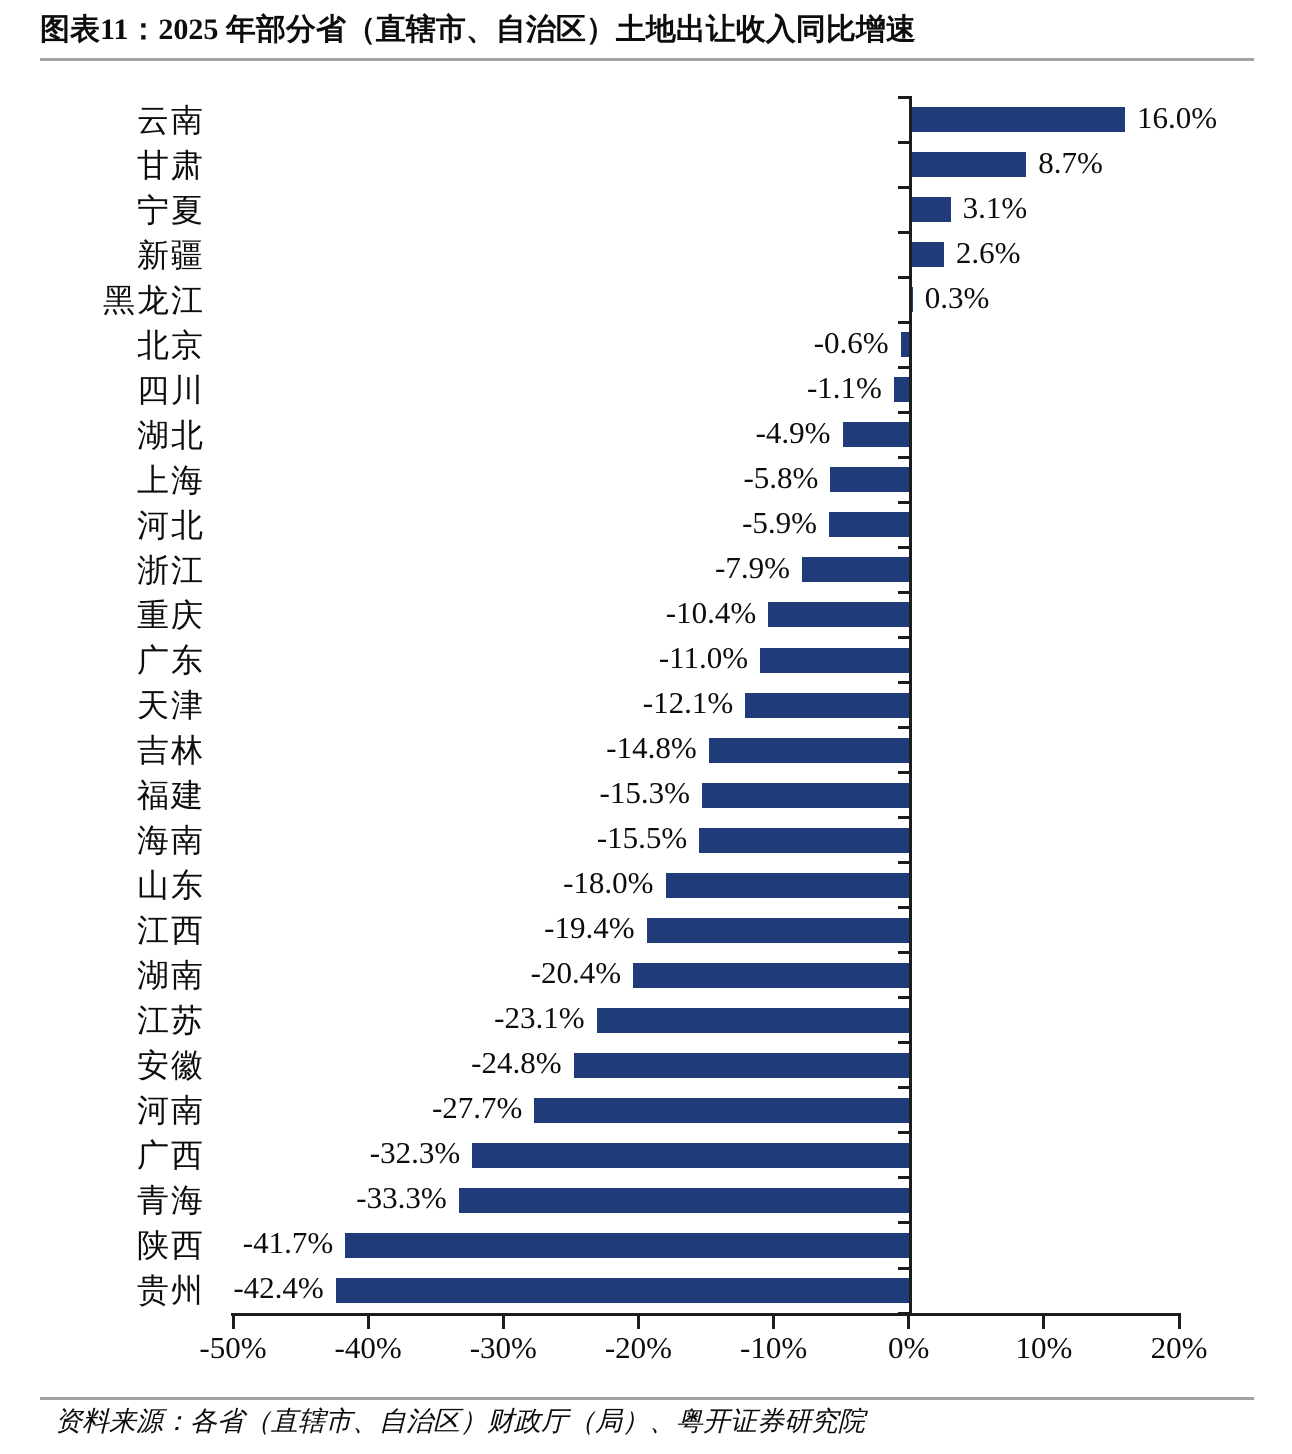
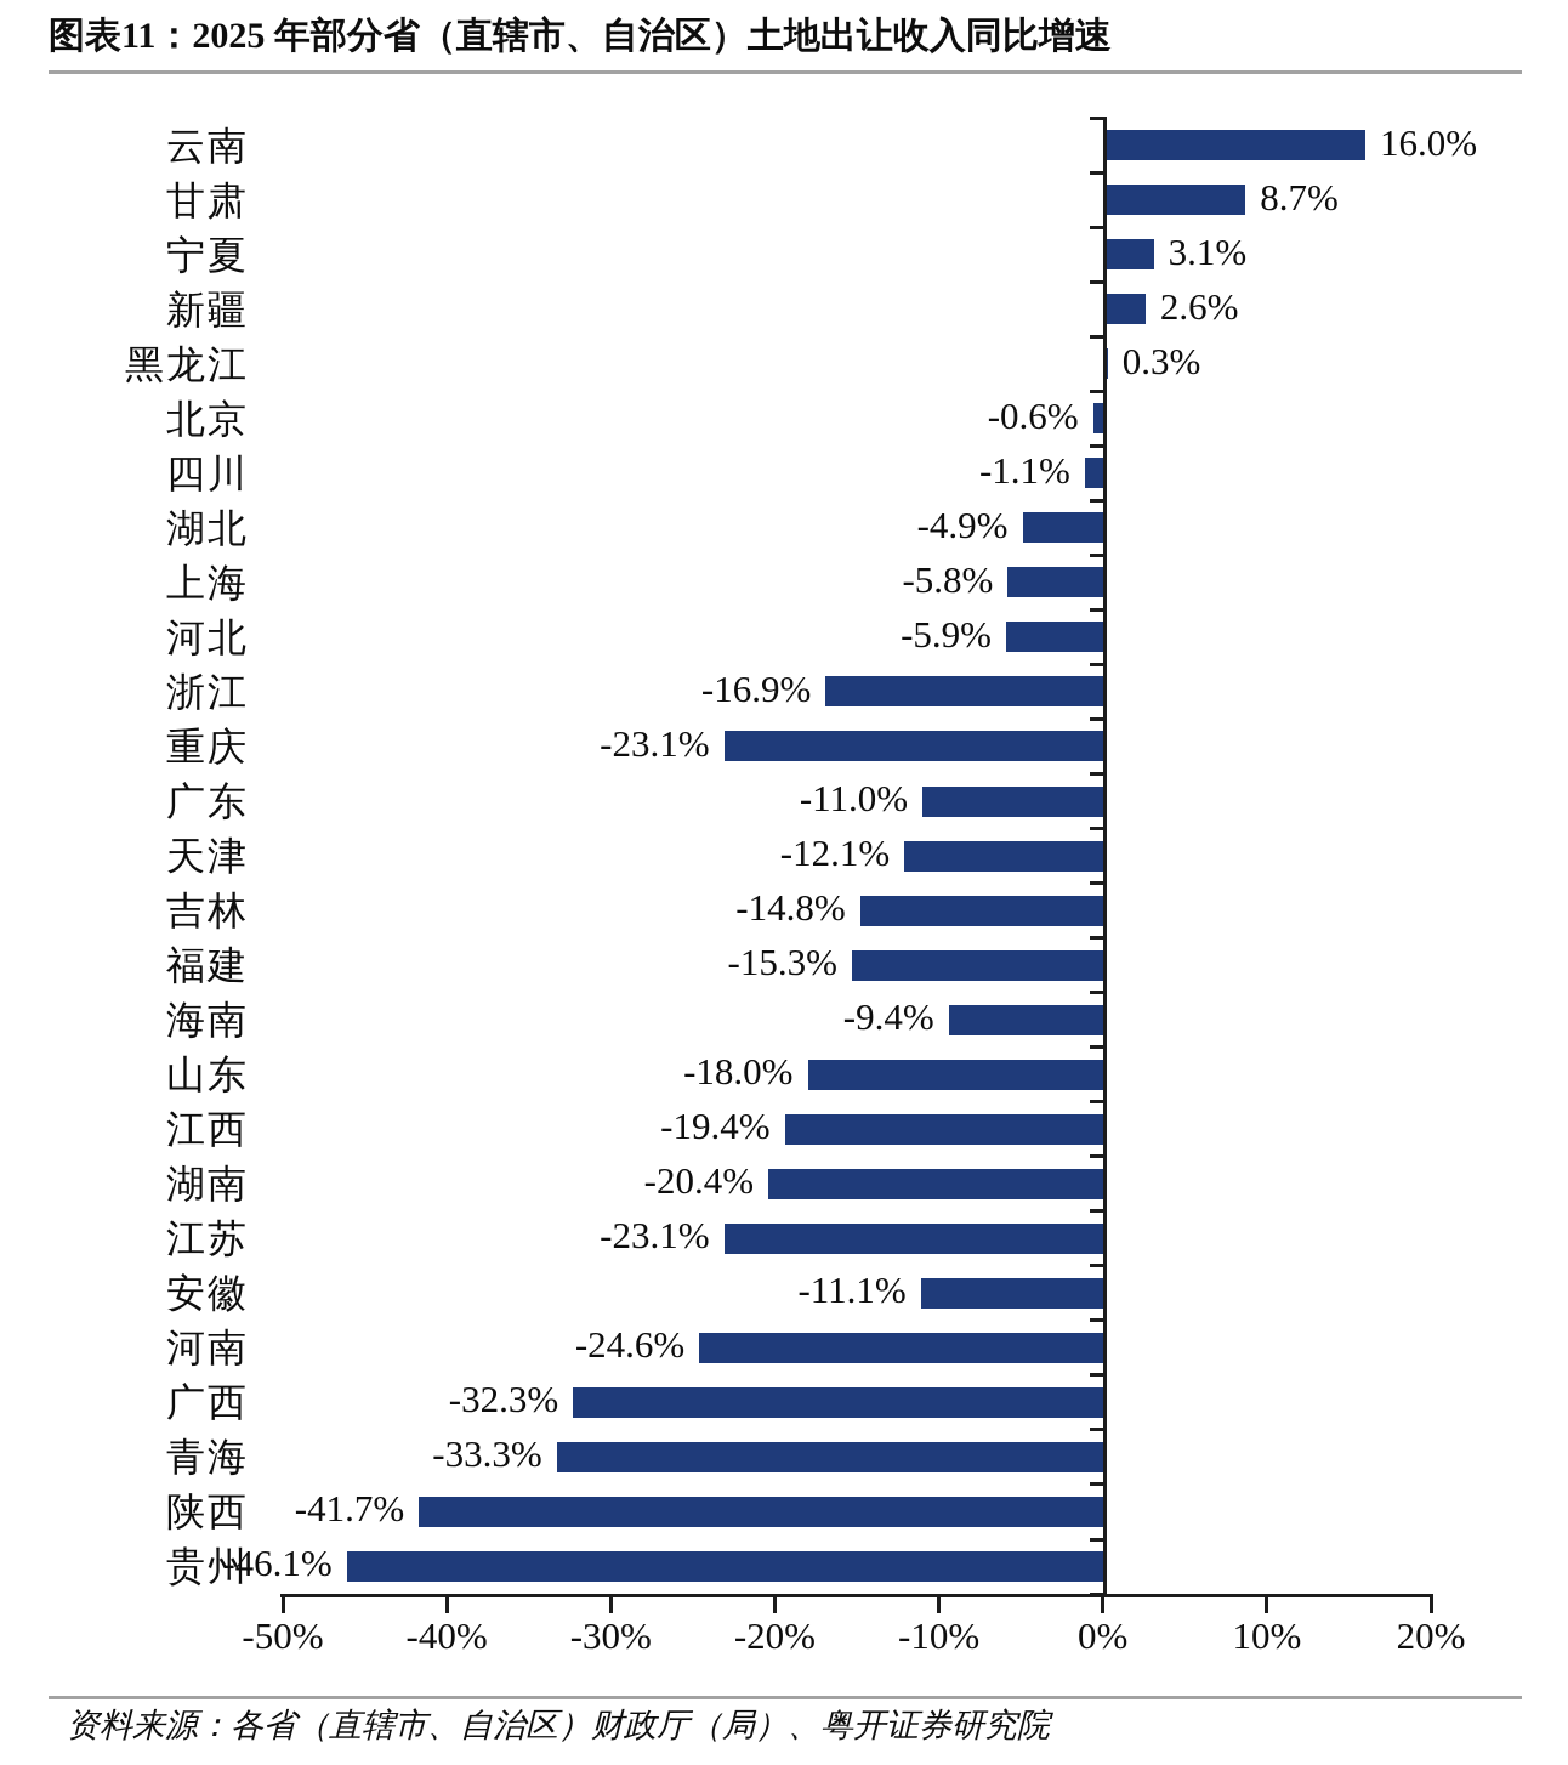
浙江: -7.9% -> -16.9%
重庆: -10.4% -> -23.1%
海南: -15.5% -> -9.4%
安徽: -24.8% -> -11.1%
河南: -27.7% -> -24.6%
贵州: -42.4% -> -46.1%
